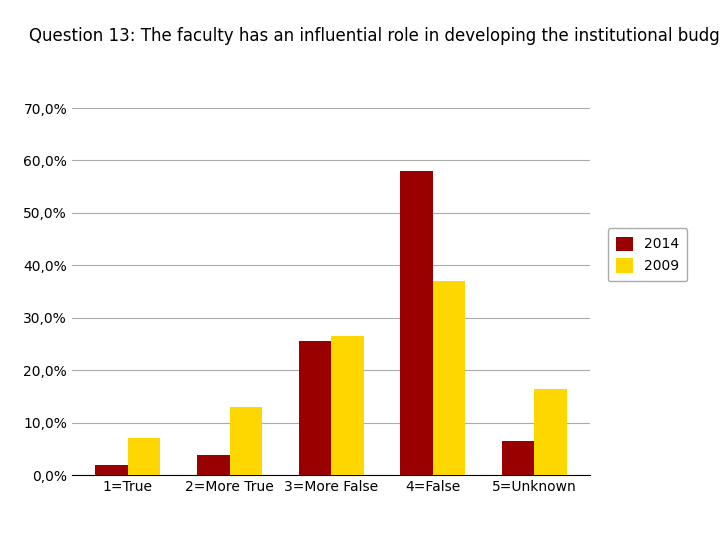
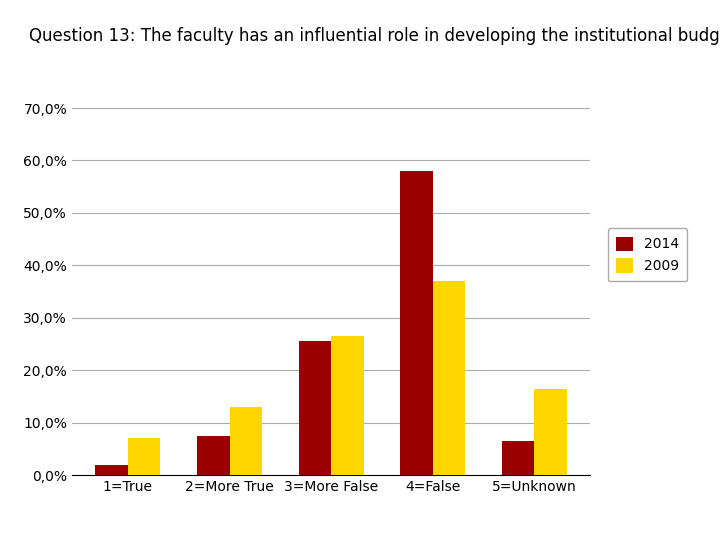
2014/2=More True: 3,8% -> 7,5%
